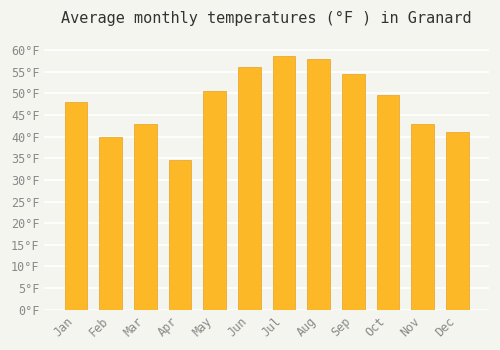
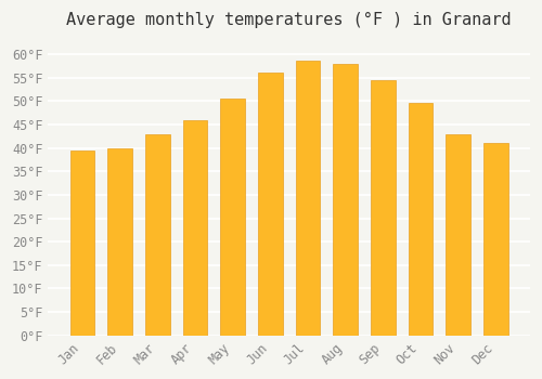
Jan: 48.0°F -> 39.5°F
Apr: 34.5°F -> 46.0°F
